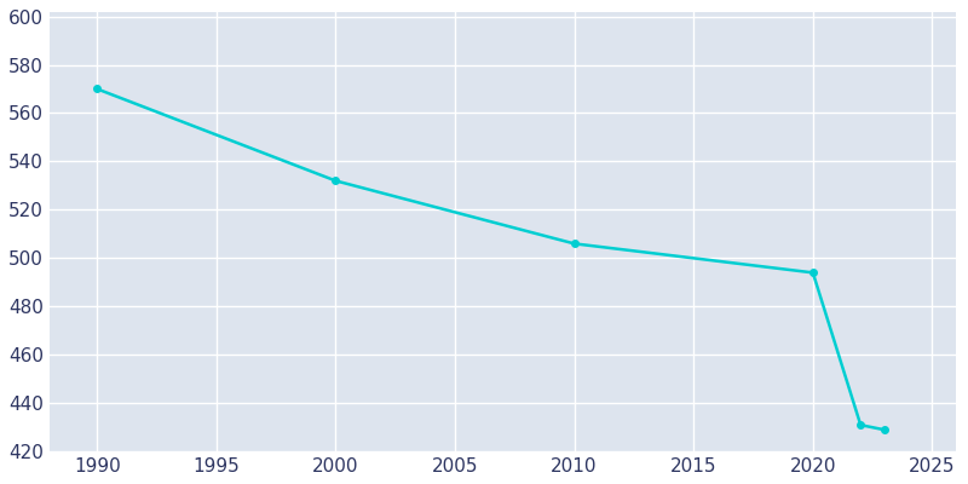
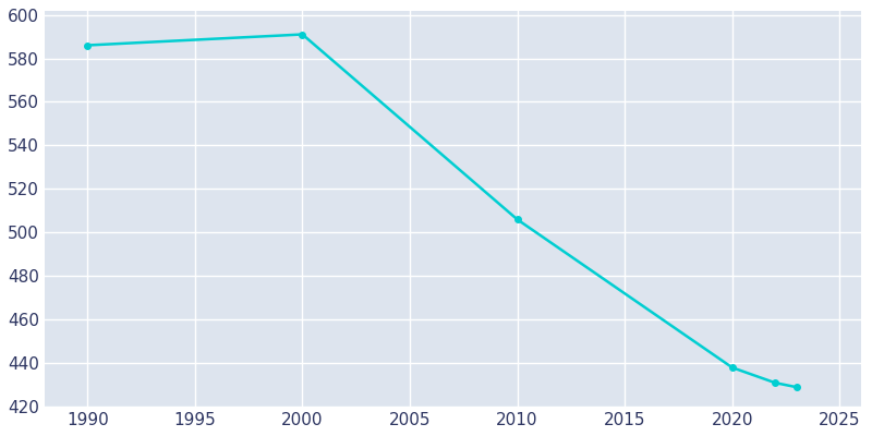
1990: 570 -> 586
2000: 532 -> 591
2020: 494 -> 438
